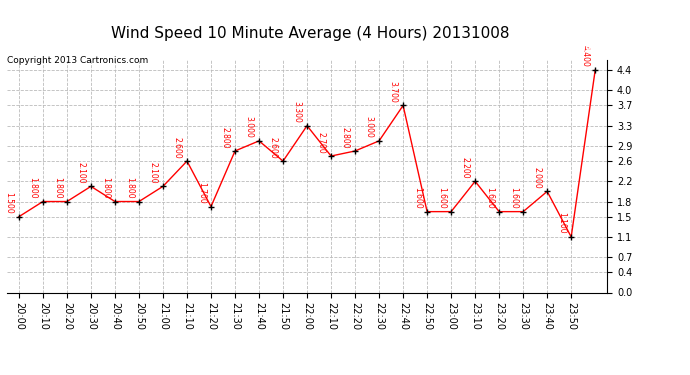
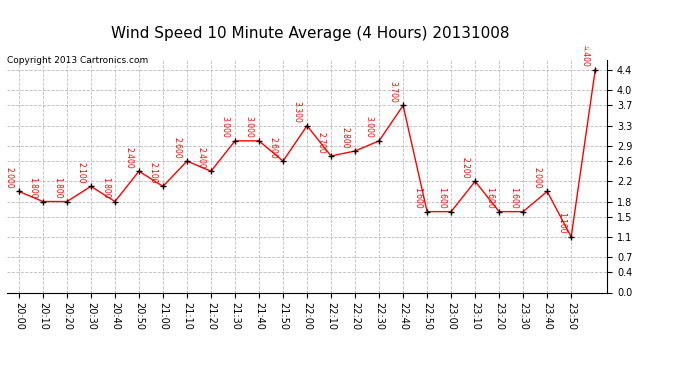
20:00: 1.500 -> 2.000
20:50: 1.800 -> 2.400
21:20: 1.700 -> 2.400
21:30: 2.800 -> 3.000
